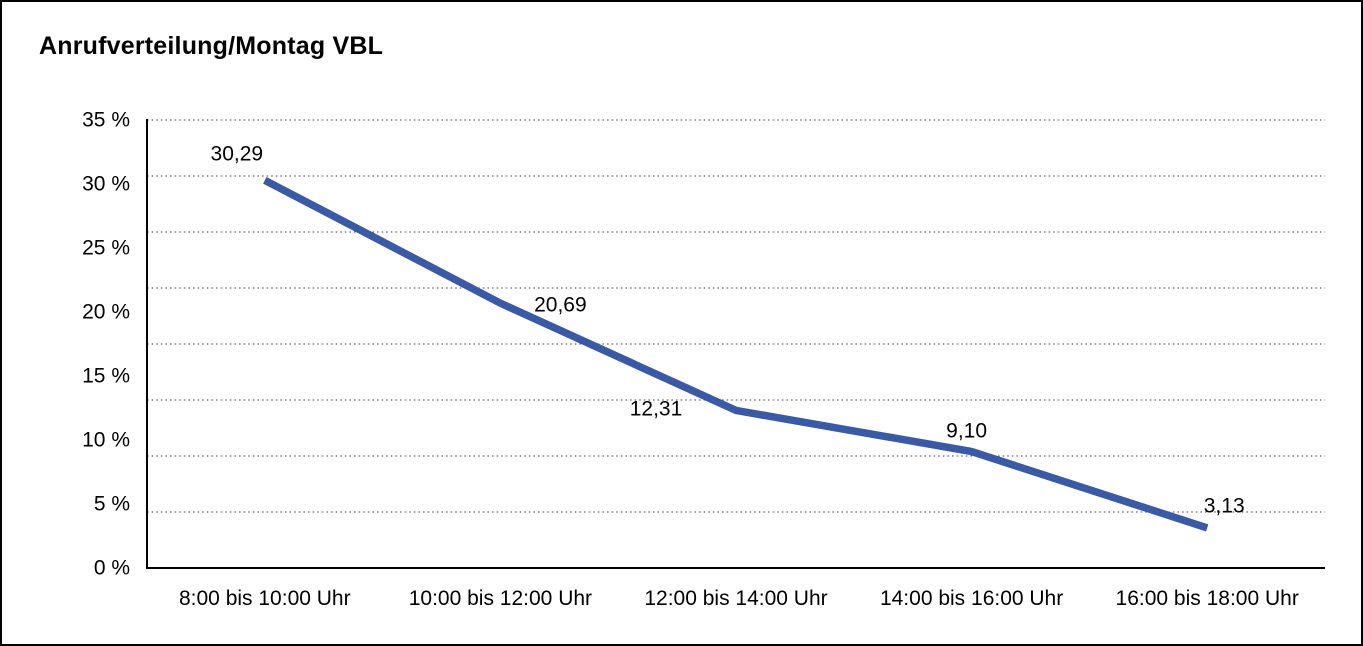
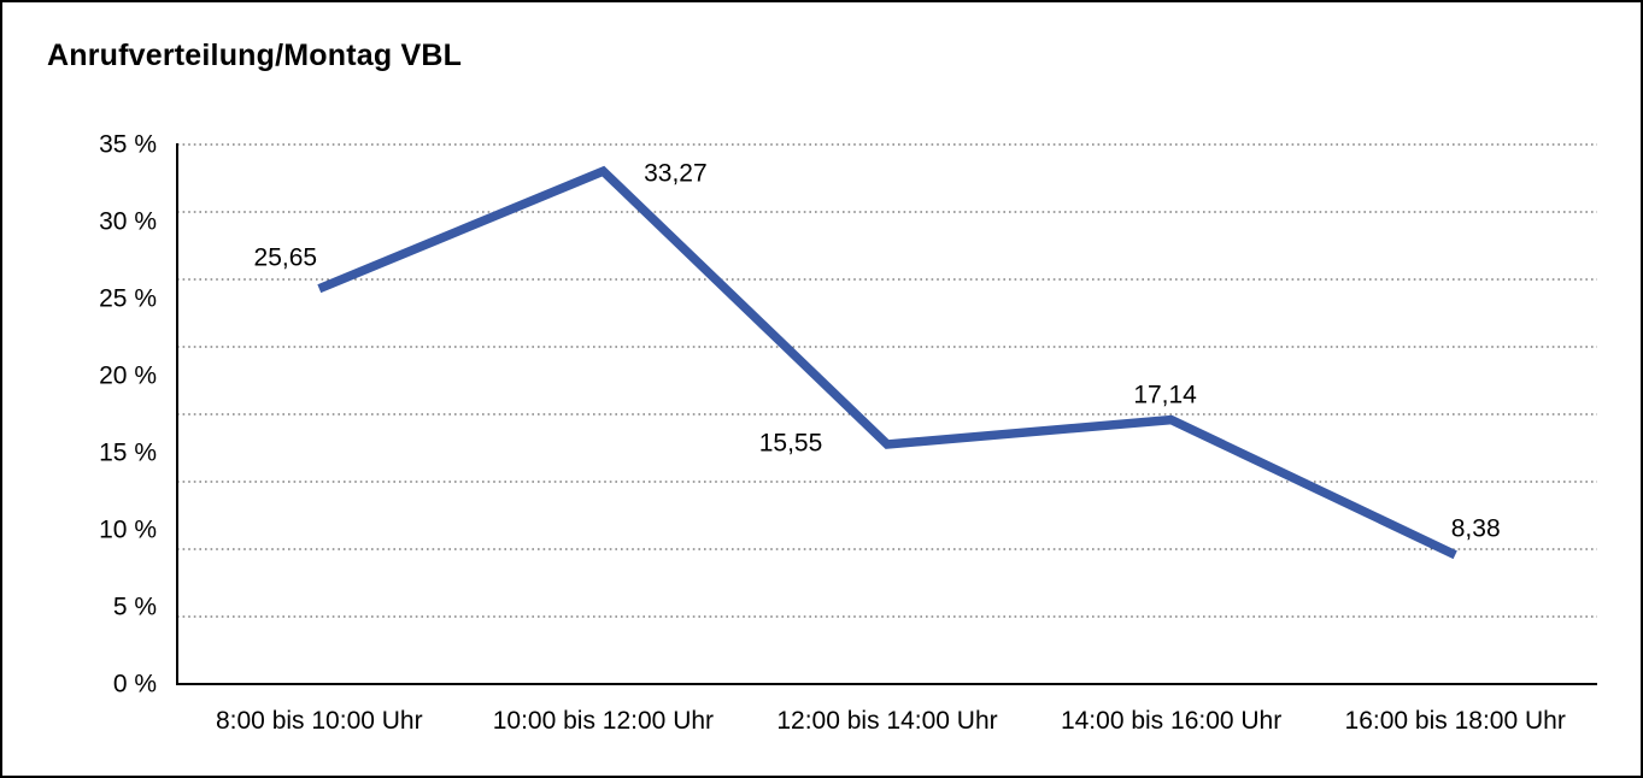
8:00 bis 10:00 Uhr: 30,29 -> 25,65
10:00 bis 12:00 Uhr: 20,69 -> 33,27
12:00 bis 14:00 Uhr: 12,31 -> 15,55
14:00 bis 16:00 Uhr: 9,10 -> 17,14
16:00 bis 18:00 Uhr: 3,13 -> 8,38
